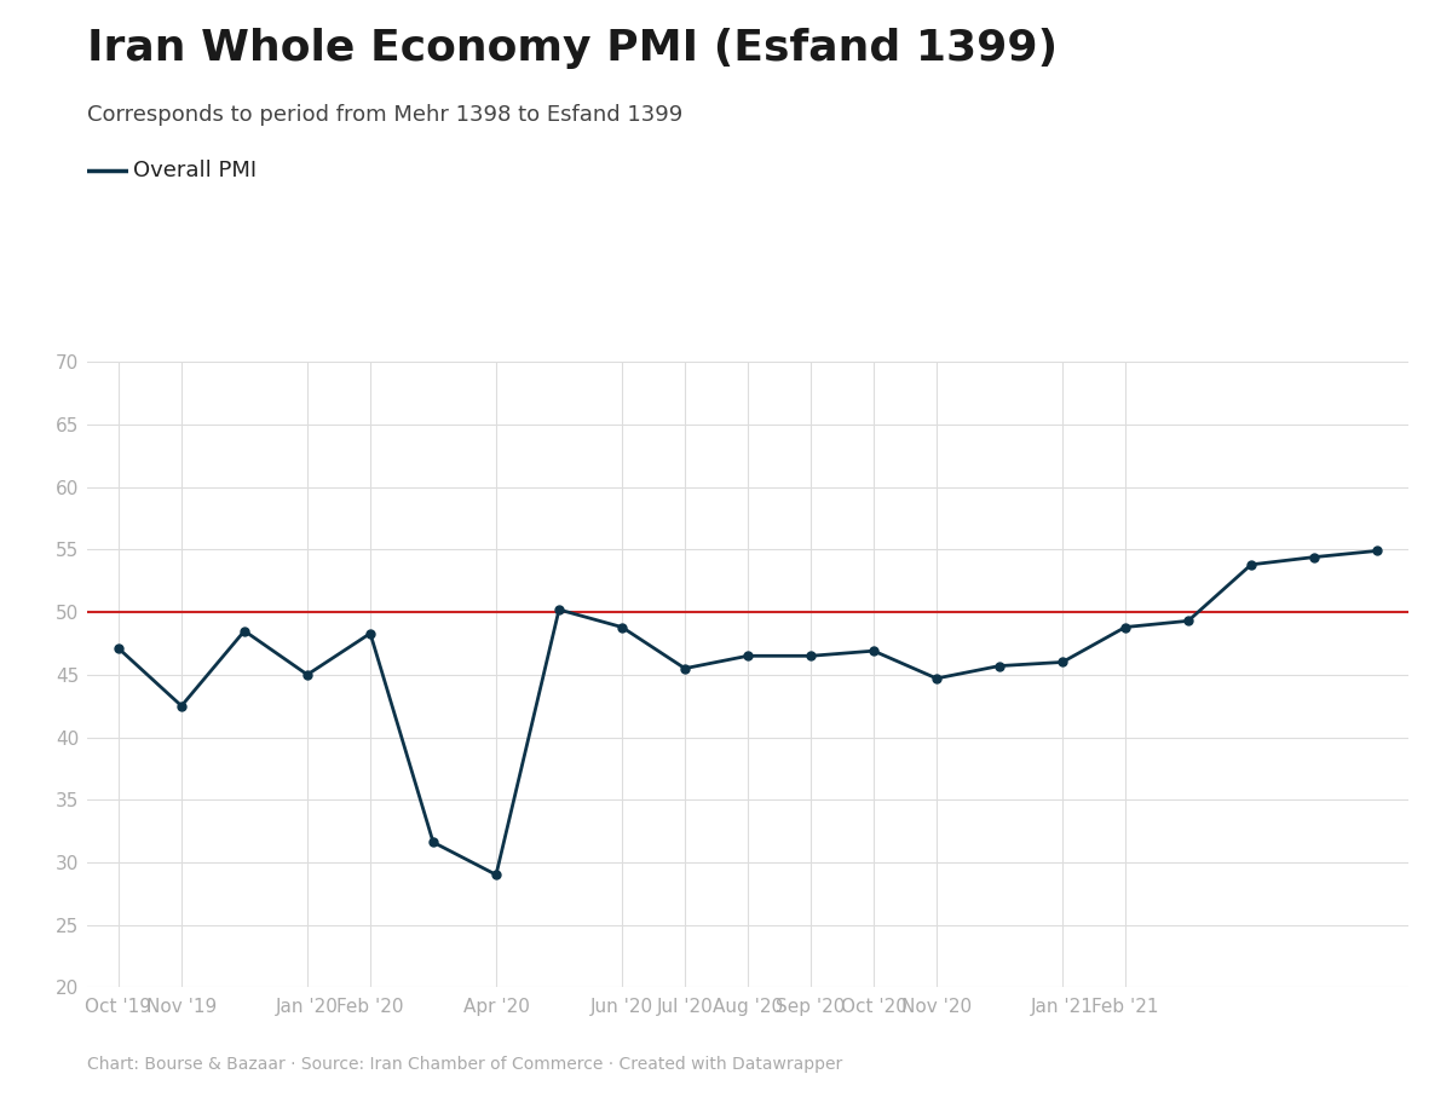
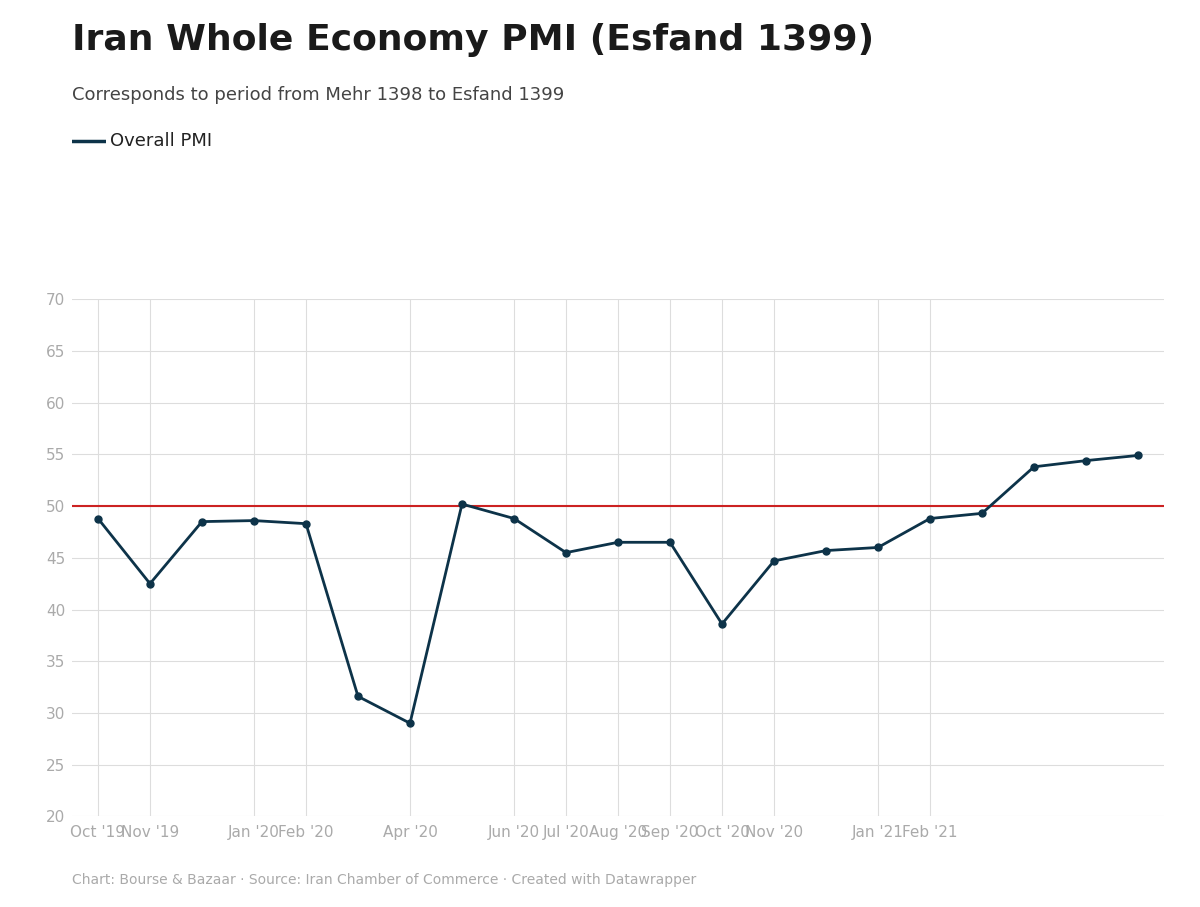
Oct '19: 47.1 -> 48.8
Jan '20: 45.0 -> 48.6
Oct '20: 46.9 -> 38.6
